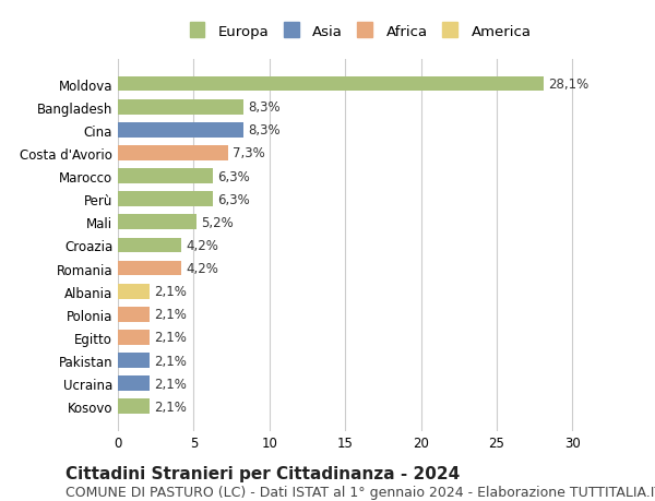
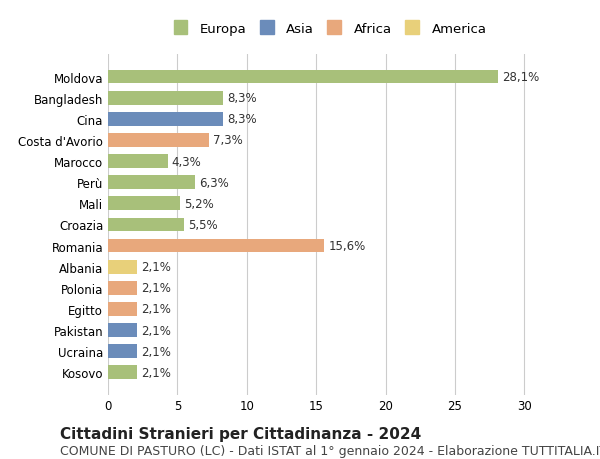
Marocco: 6,3% -> 4,3%
Croazia: 4,2% -> 5,5%
Romania: 4,2% -> 15,6%
